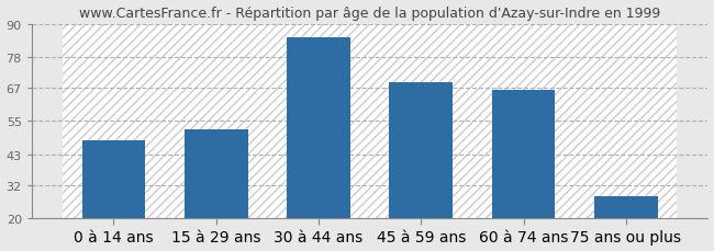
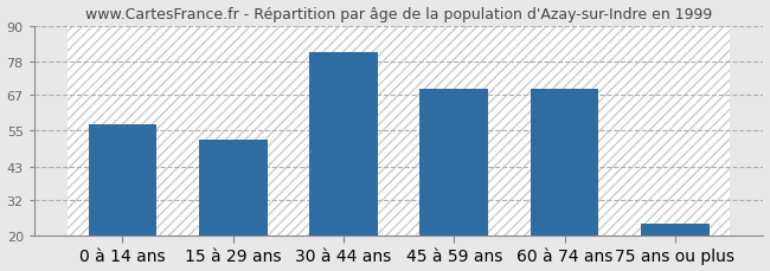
0 à 14 ans: 48 -> 57
30 à 44 ans: 85 -> 81
60 à 74 ans: 66 -> 69
75 ans ou plus: 28 -> 24
